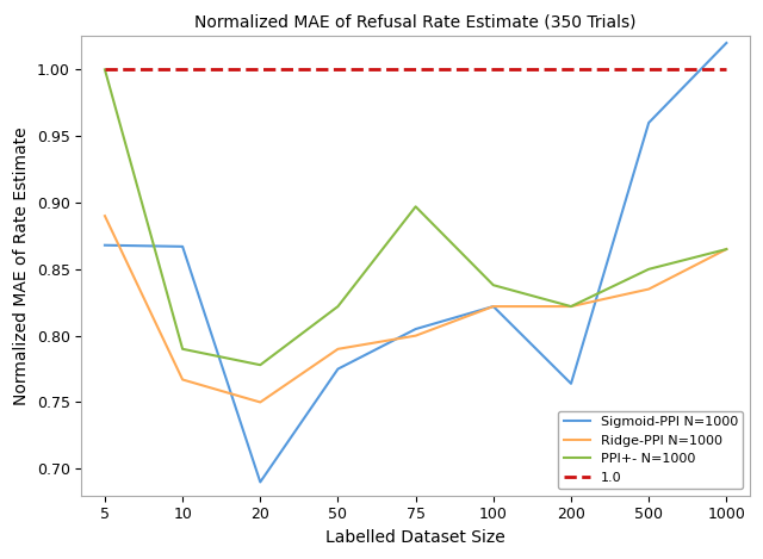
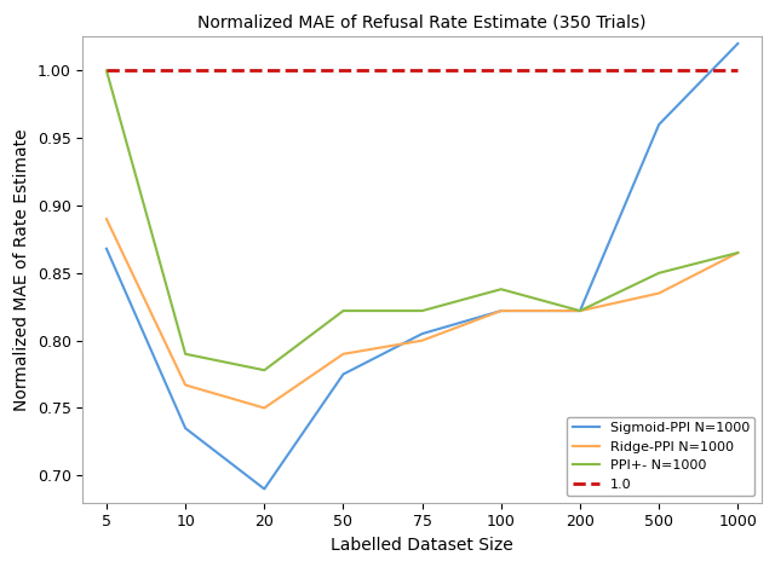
Sigmoid-PPI N=1000/10: 0.867 -> 0.735
PPI+- N=1000/75: 0.897 -> 0.822
Sigmoid-PPI N=1000/200: 0.764 -> 0.822
